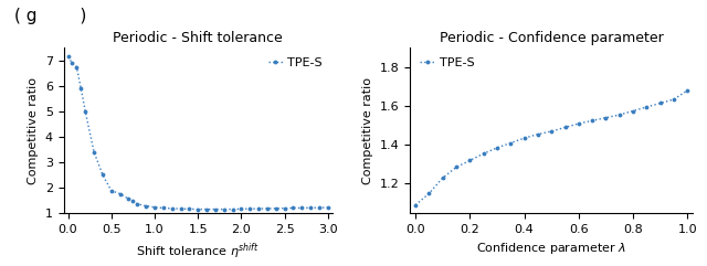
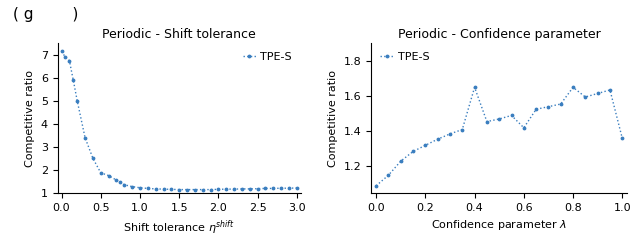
Periodic - Confidence parameter/0.4: 1.44 -> 1.65
Periodic - Confidence parameter/0.6: 1.51 -> 1.42
Periodic - Confidence parameter/0.8: 1.57 -> 1.65
Periodic - Confidence parameter/1.0: 1.68 -> 1.36
